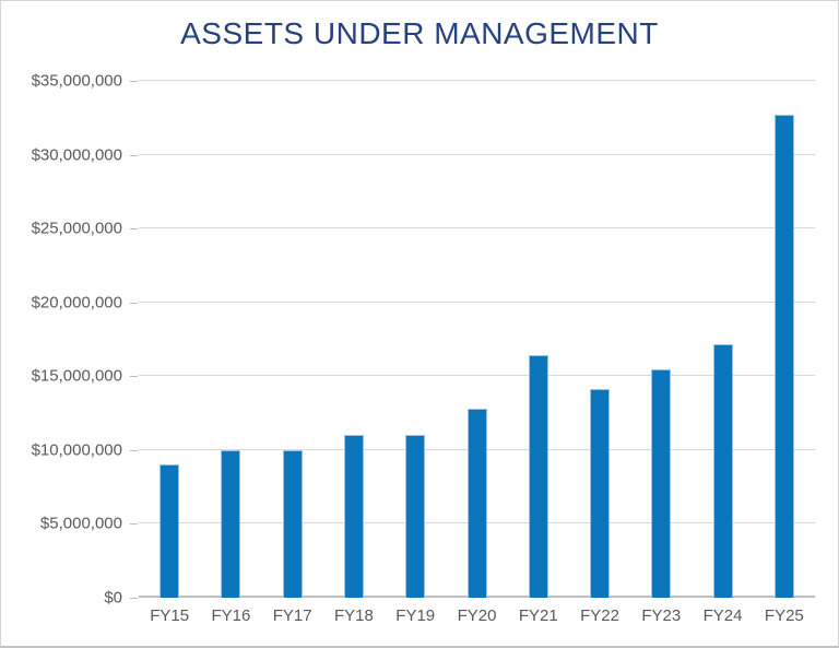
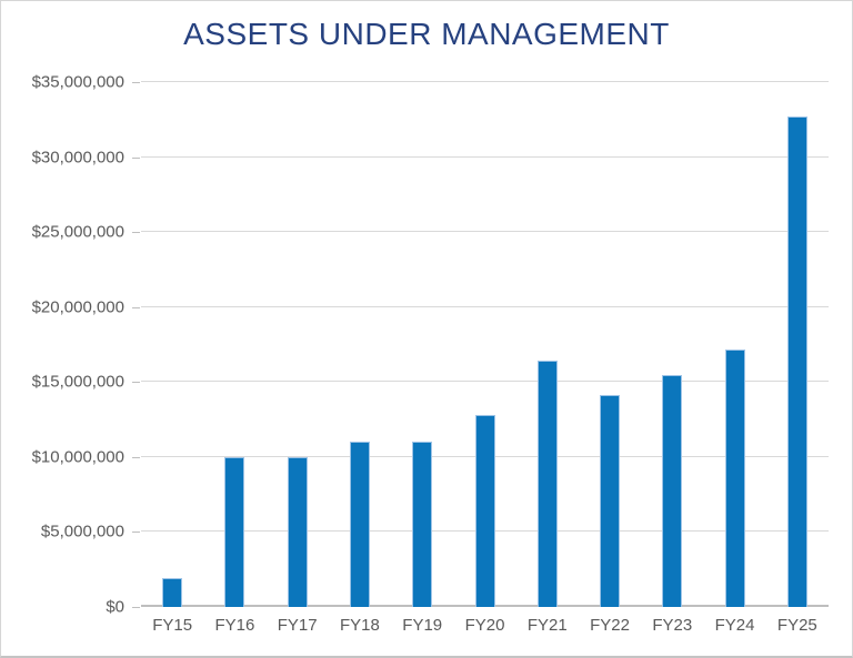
FY15: $9000000 -> $1900000
